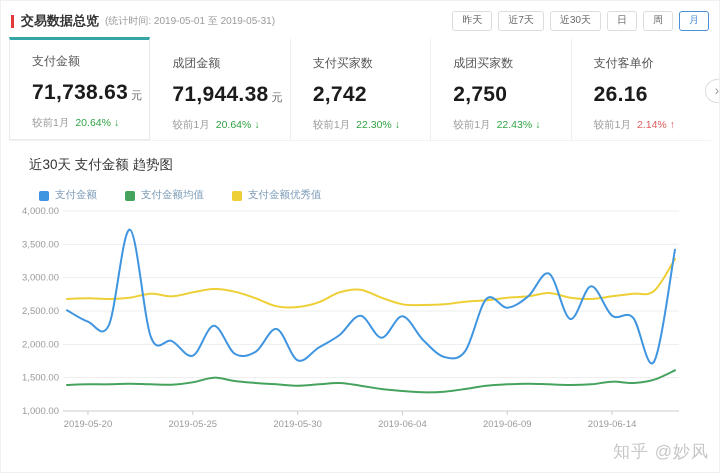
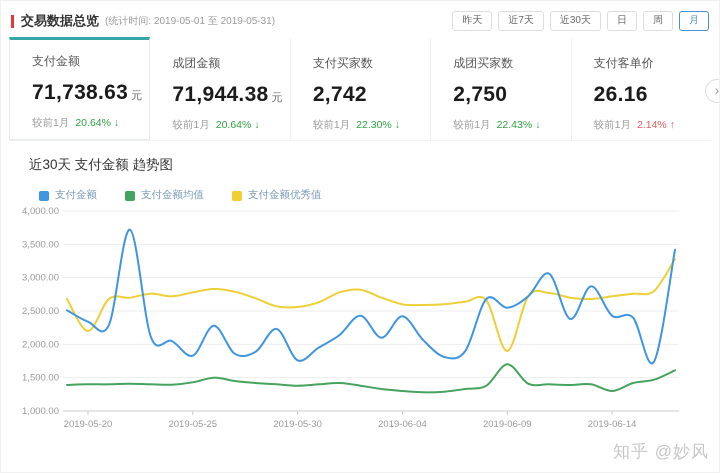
支付金额优秀值/2019-05-20: 2700 -> 2200
支付金额均值/2019-06-09: 1400 -> 1700
支付金额优秀值/2019-06-09: 2700 -> 1900
支付金额均值/2019-06-14: 1400 -> 1300
